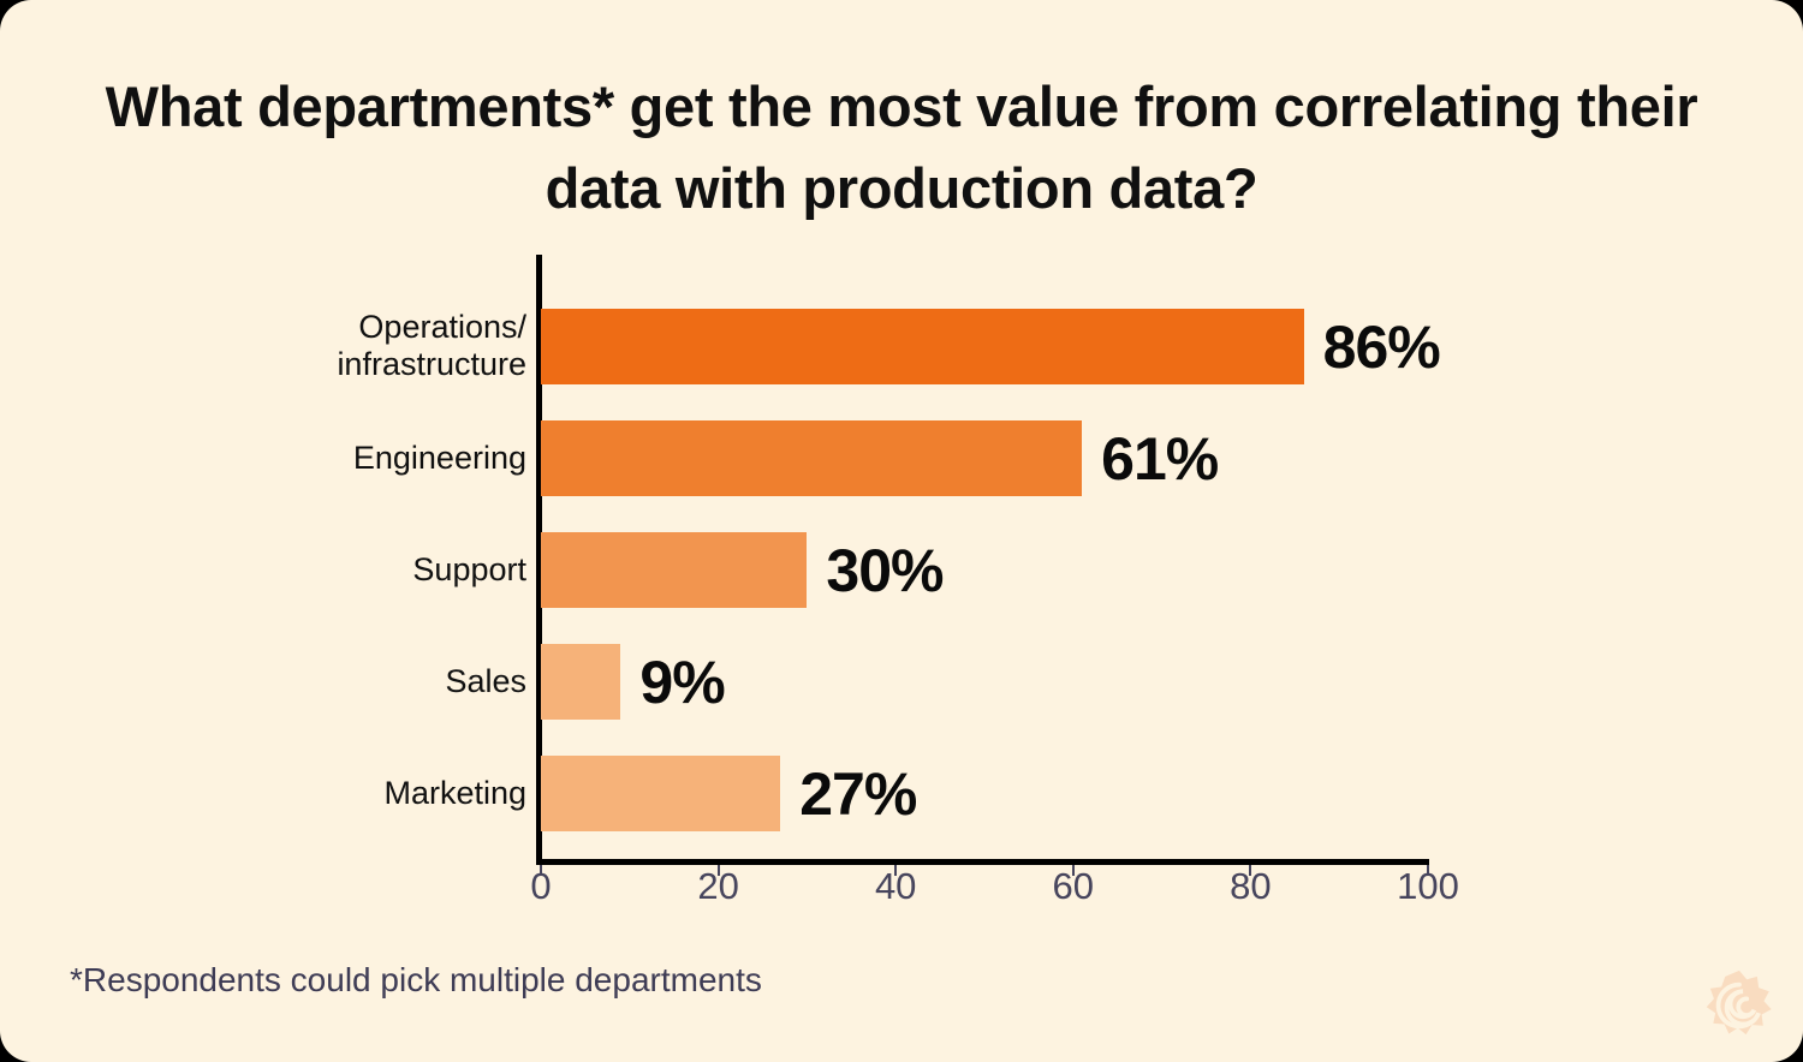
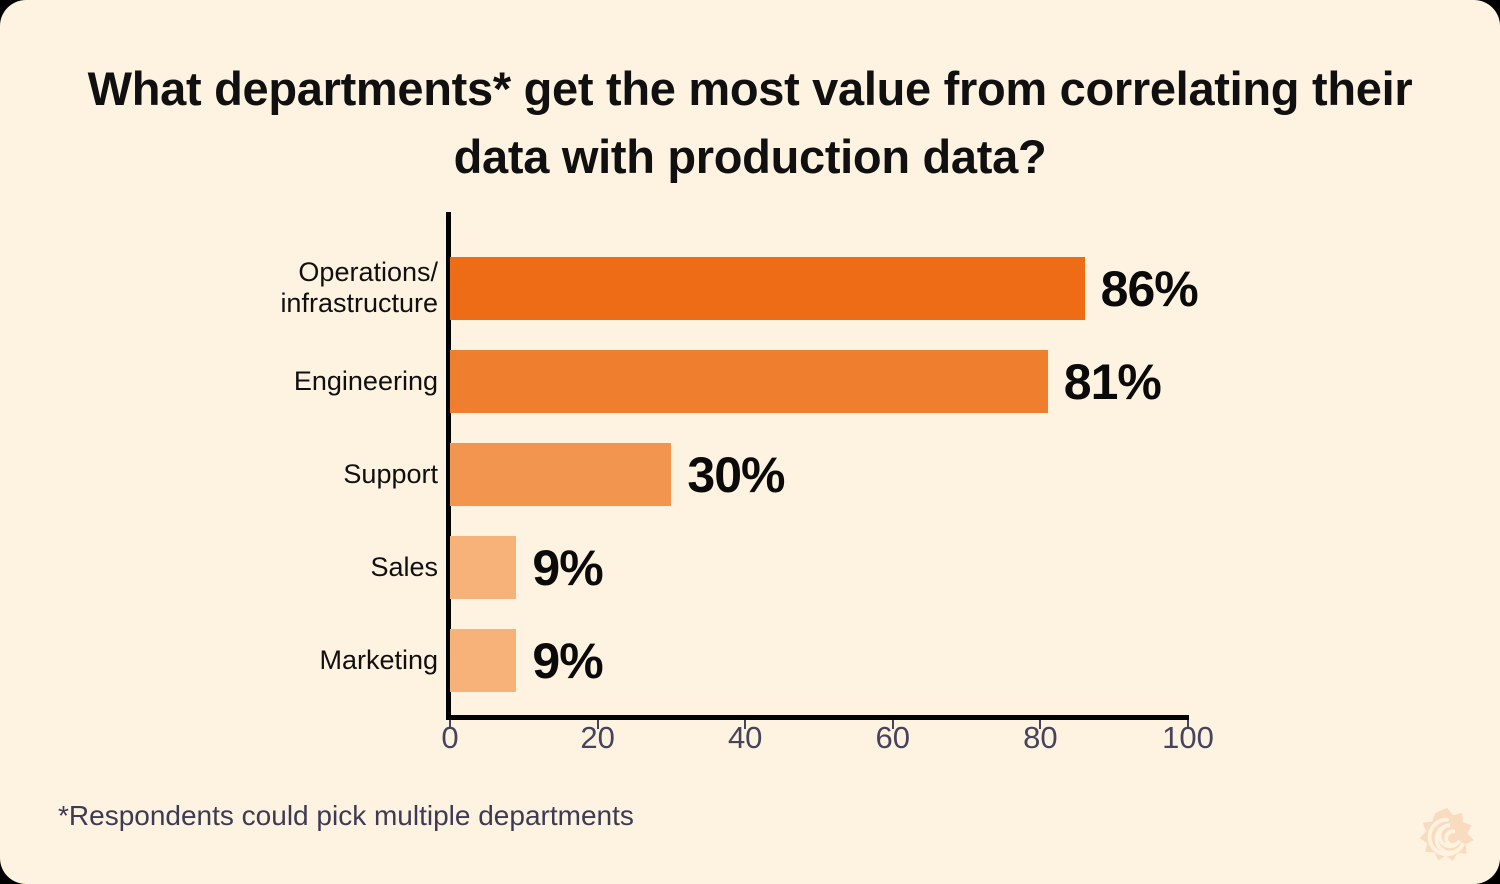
Engineering: 61% -> 81%
Marketing: 27% -> 9%
